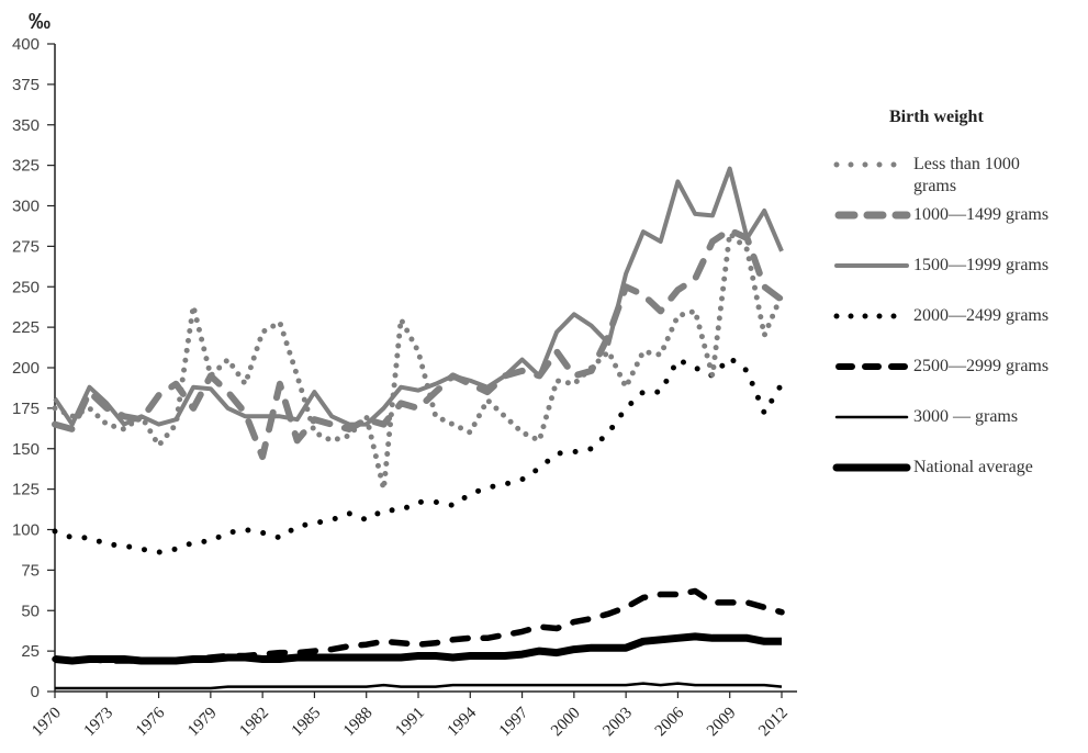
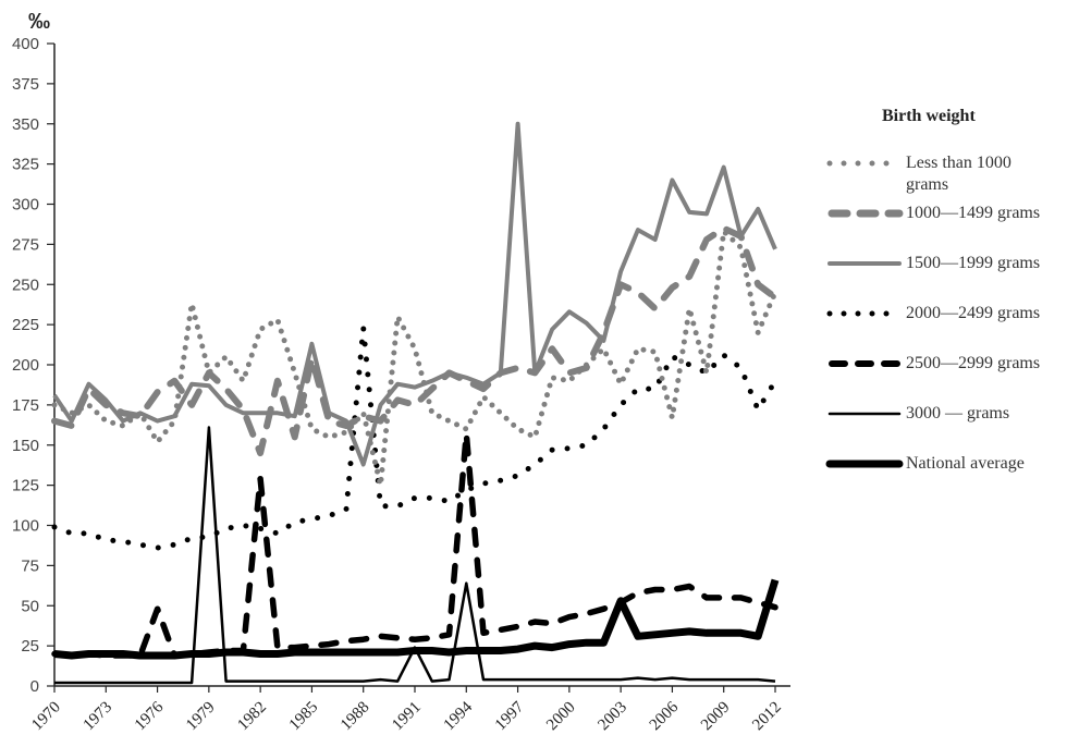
2500—2999 grams/1976: 19 -> 48
3000 — grams/1979: 2 -> 161
2500—2999 grams/1982: 23 -> 129
1000—1499 grams/1985: 168 -> 204
1500—1999 grams/1985: 185 -> 213
1500—1999 grams/1988: 165 -> 138
2000—2499 grams/1988: 106 -> 223
3000 — grams/1991: 3 -> 24
2500—2999 grams/1994: 33 -> 157
3000 — grams/1994: 4 -> 64
1500—1999 grams/1997: 205 -> 350
National average/2003: 27 -> 53
Less than 1000 grams/2006: 232 -> 167
National average/2012: 31 -> 66
